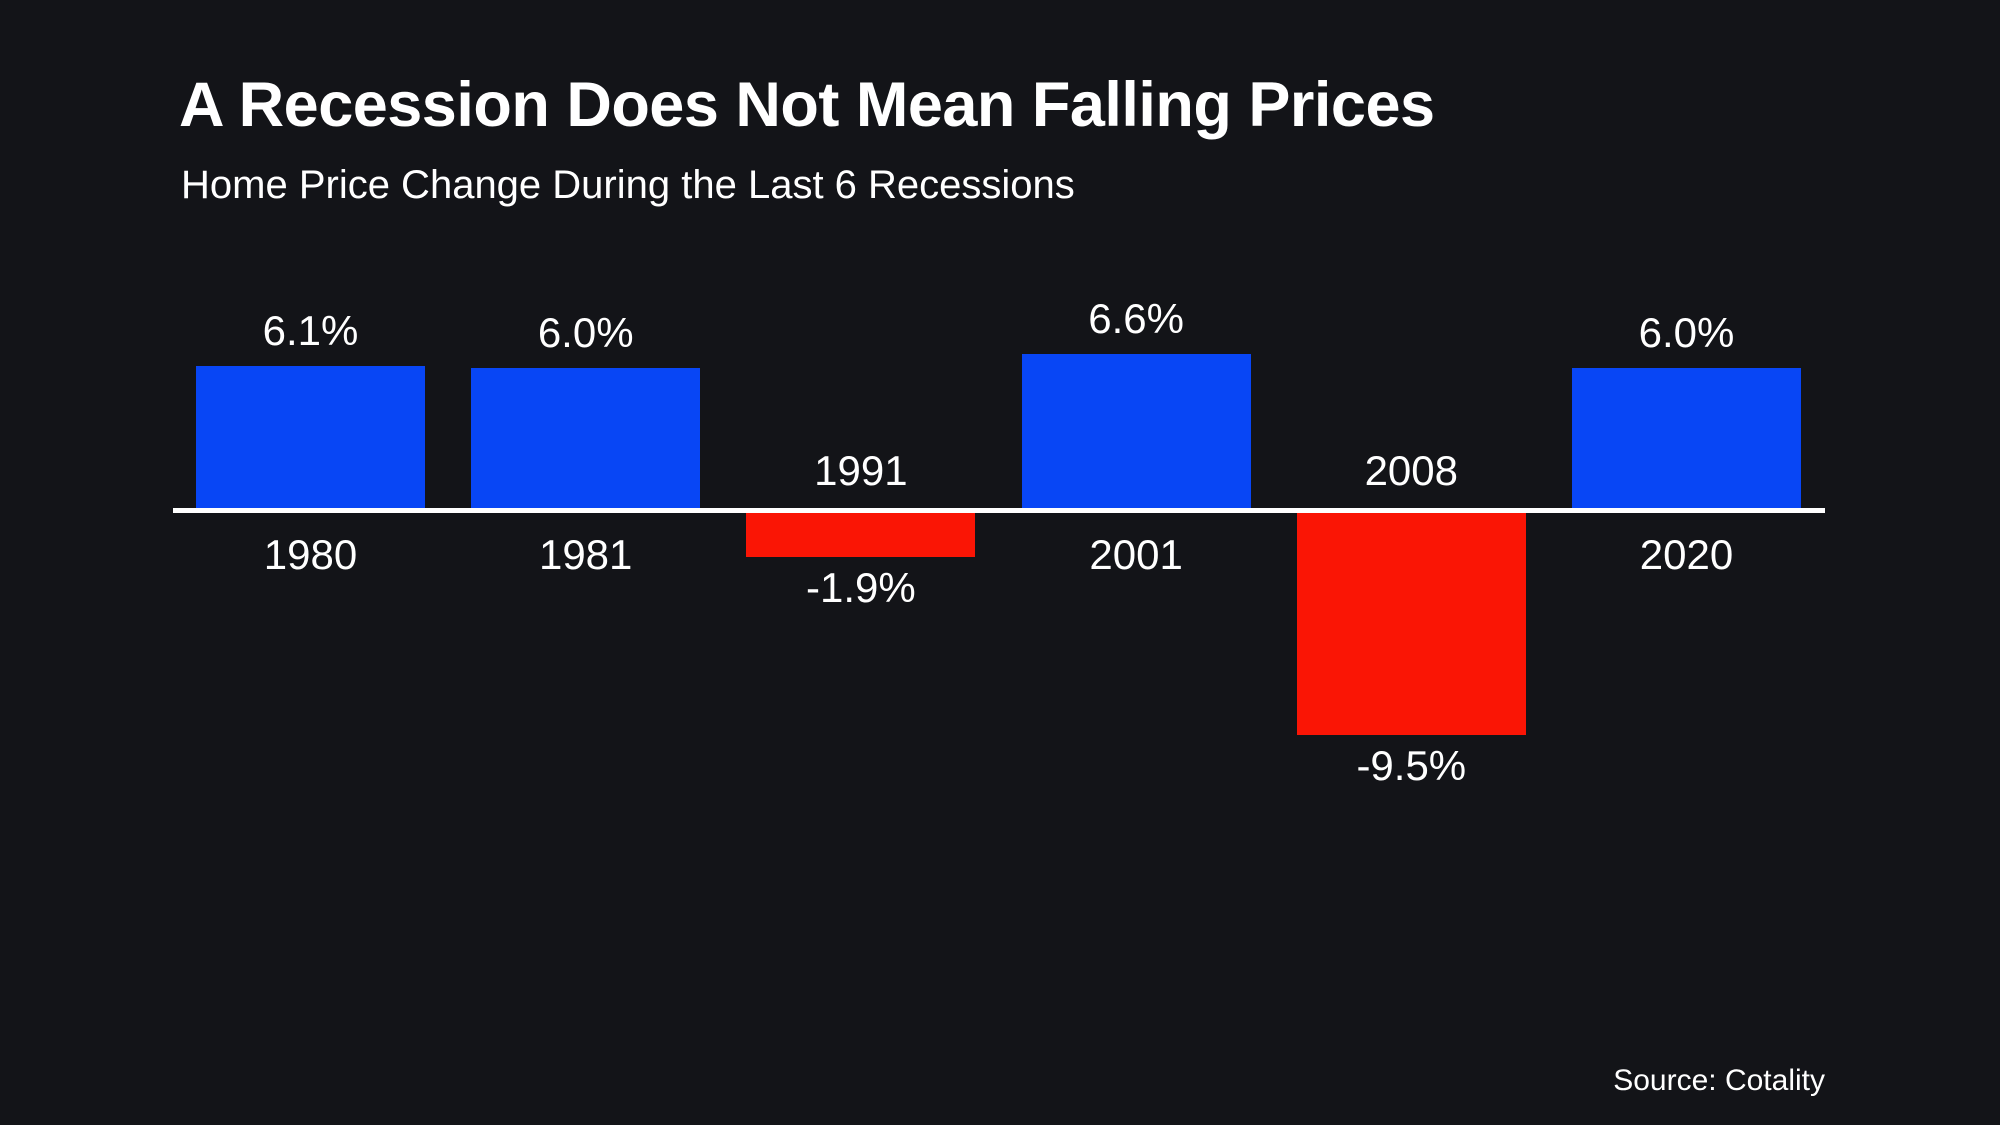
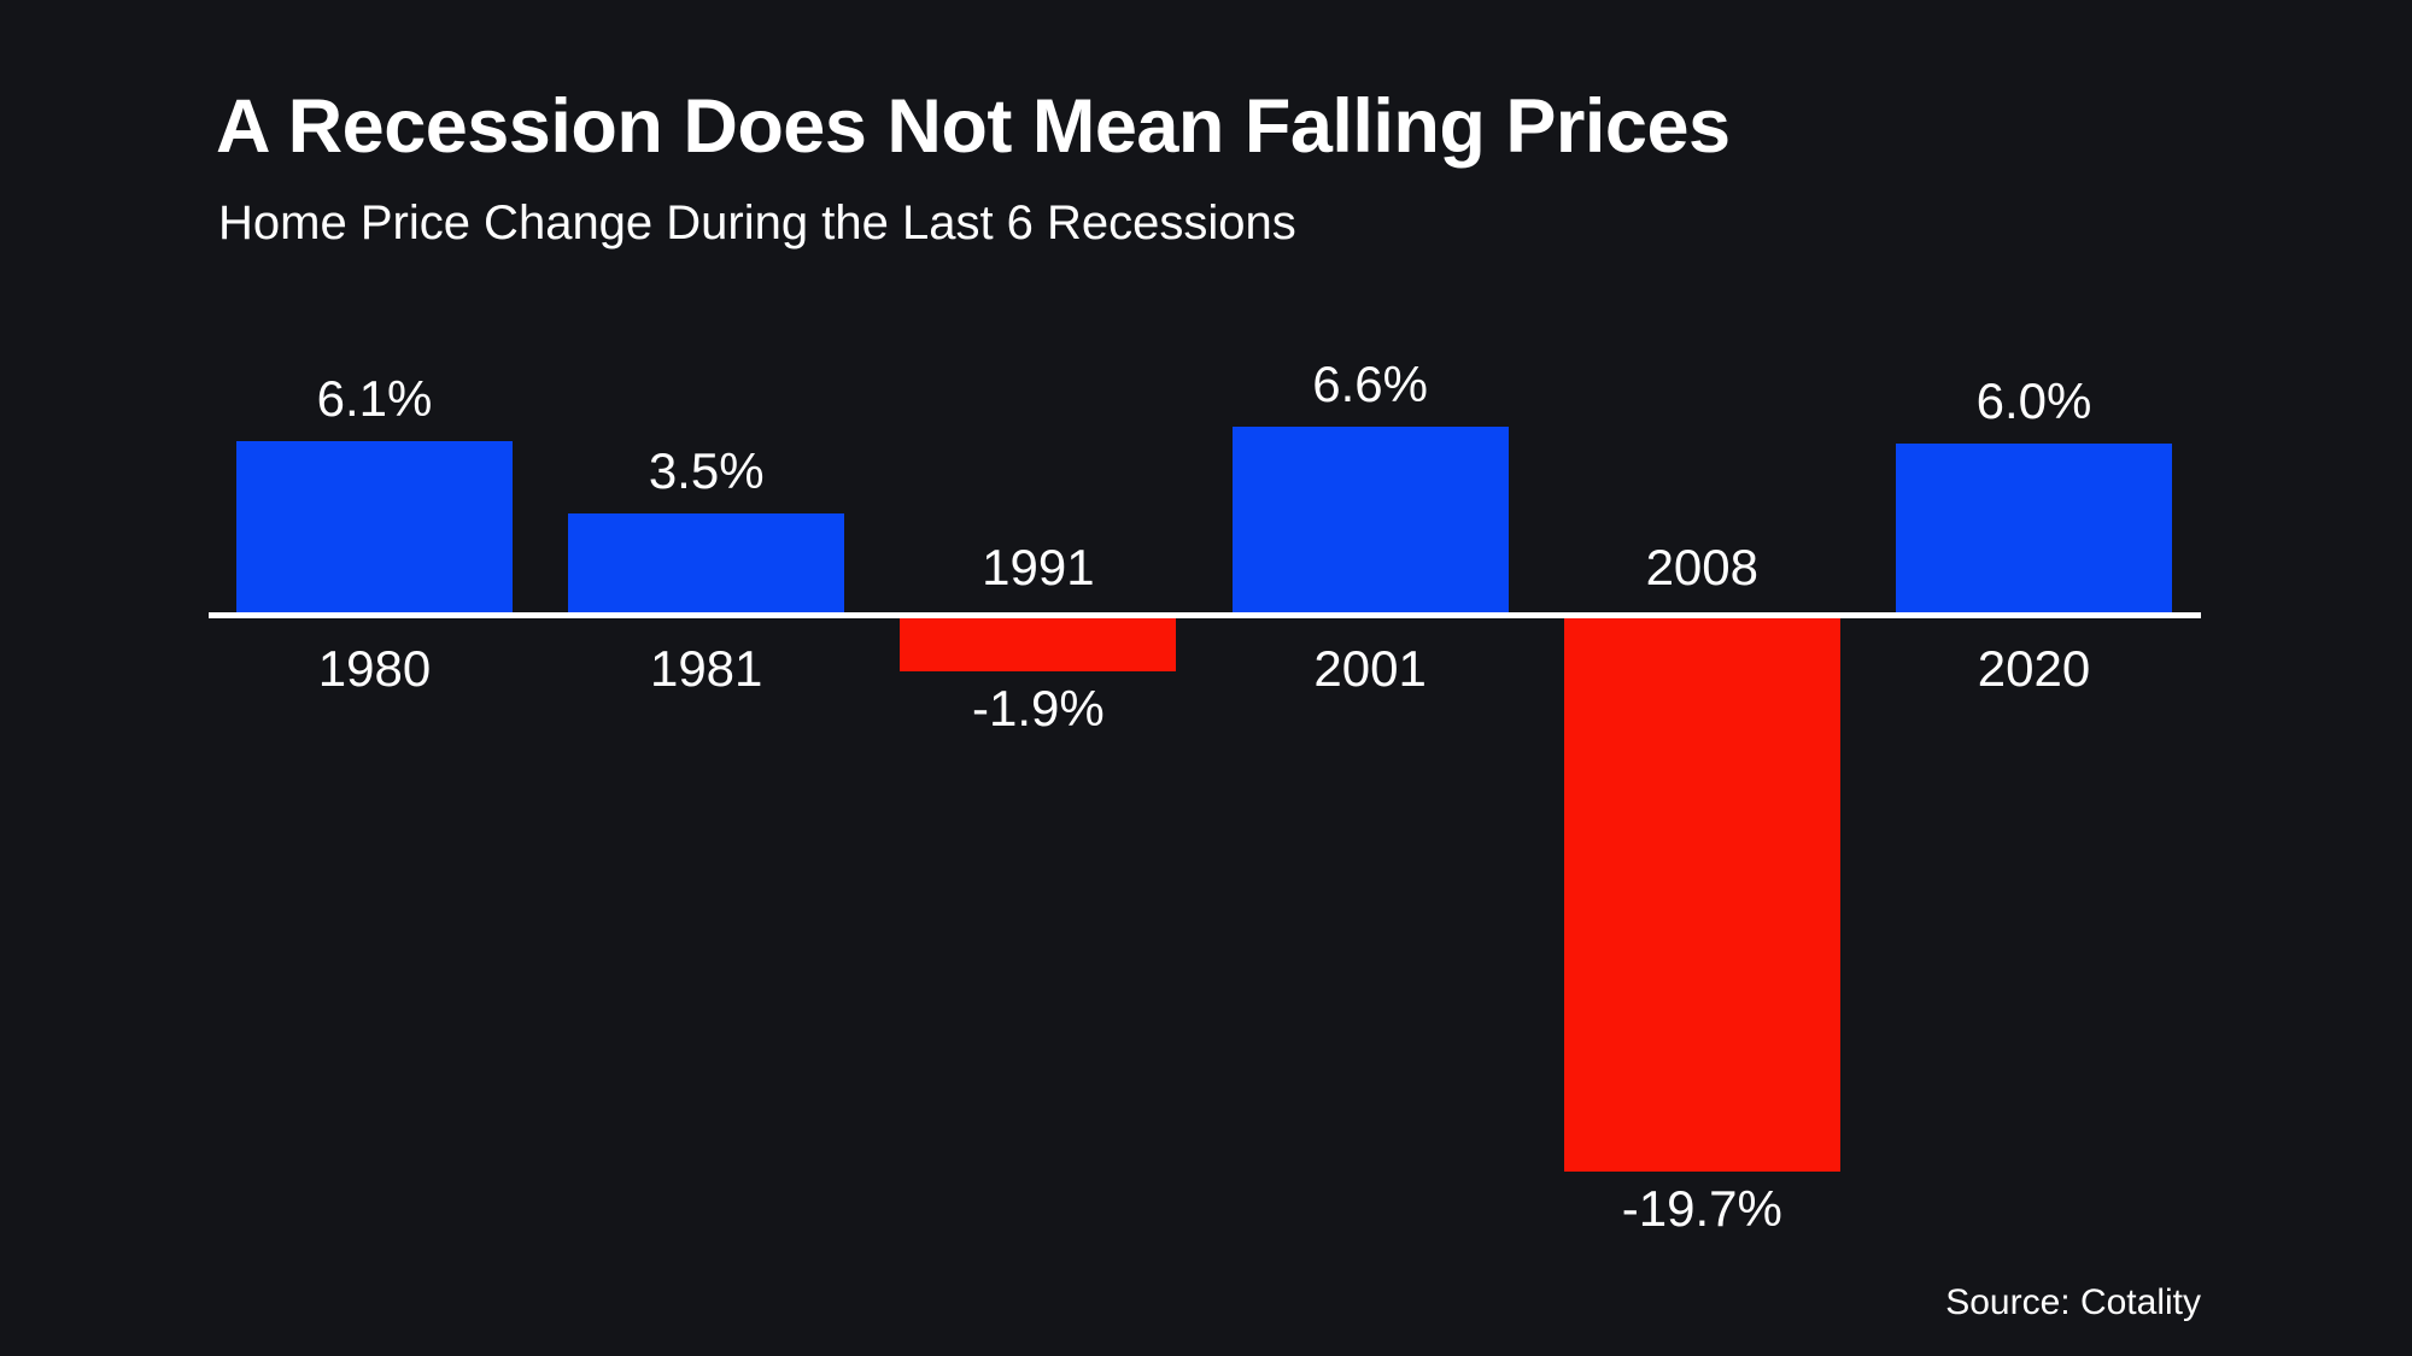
1981: 6.0% -> 3.5%
2008: -9.5% -> -19.7%
